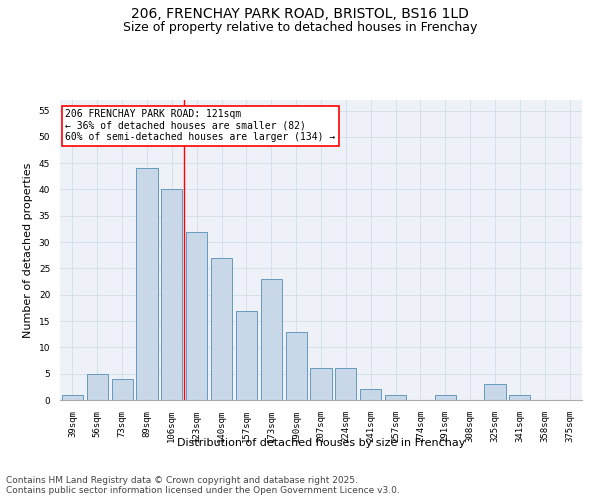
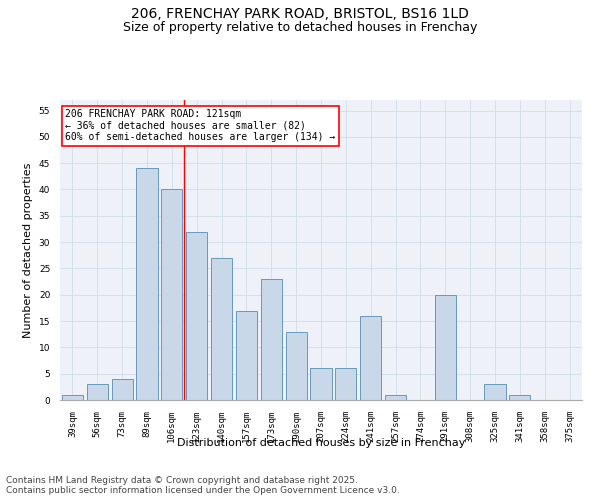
56sqm: 5 -> 3
241sqm: 2 -> 16
291sqm: 1 -> 20
